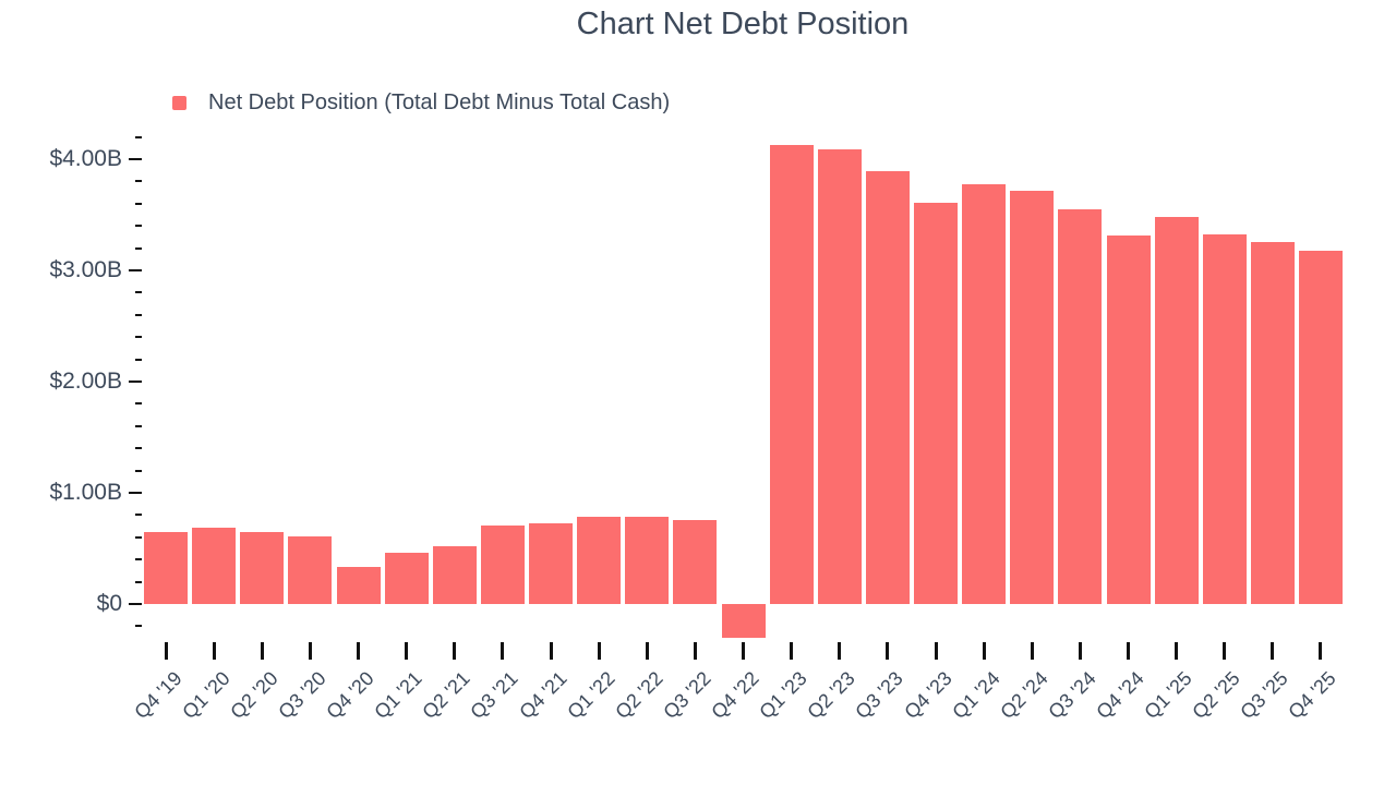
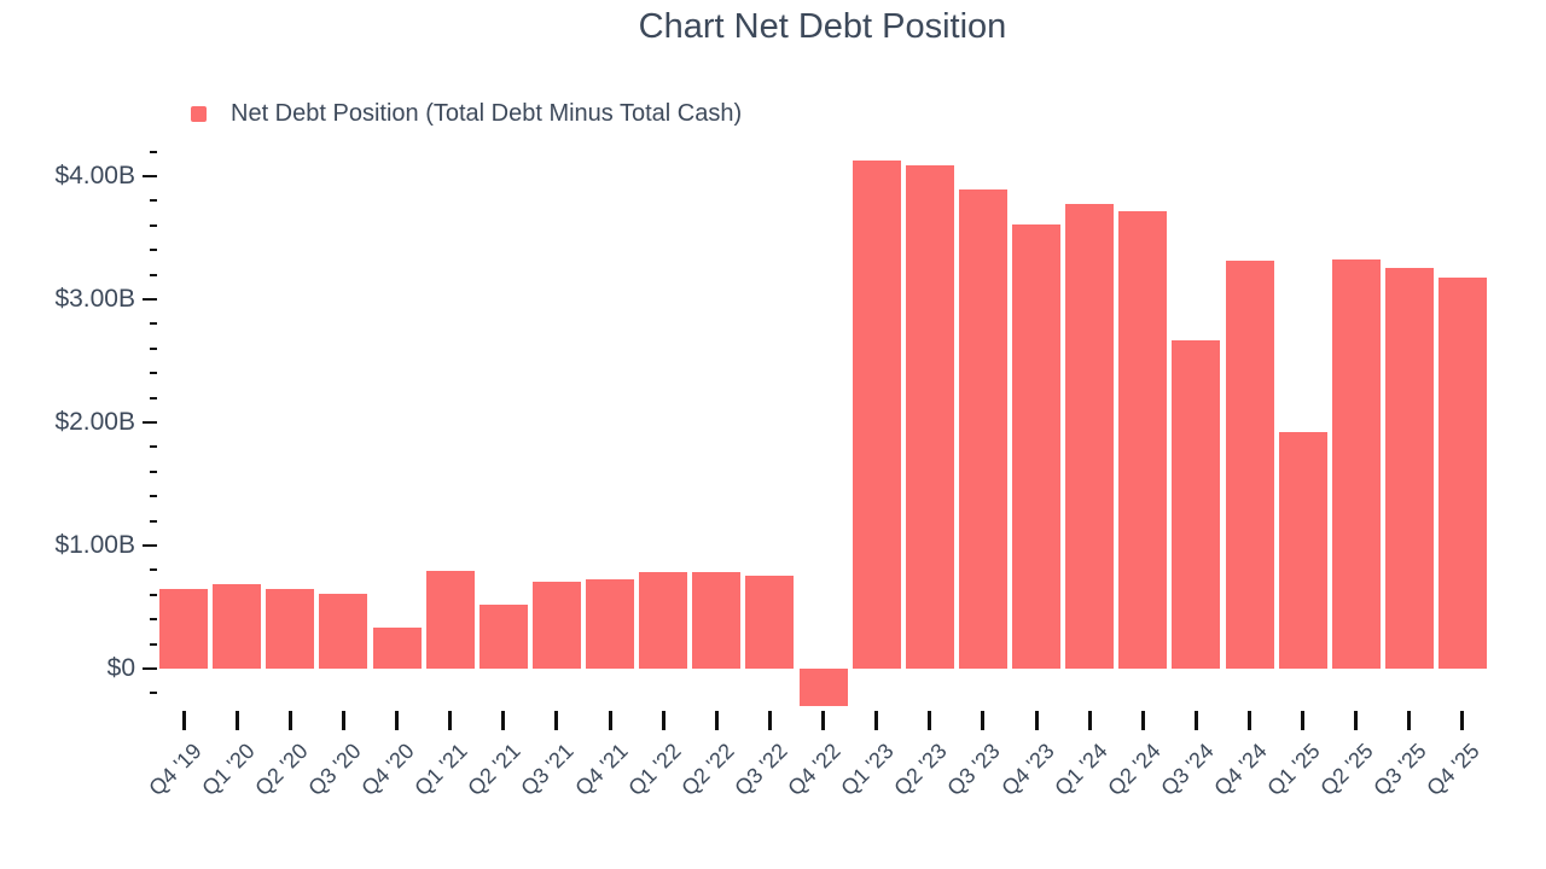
Q1 '21: $0.46B -> $0.79B
Q3 '24: $3.55B -> $2.67B
Q1 '25: $3.48B -> $1.92B
